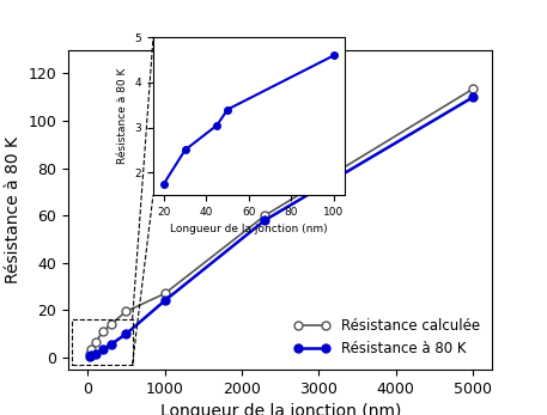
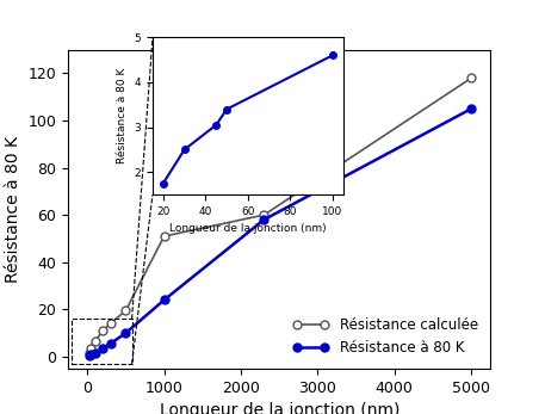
Résistance calculée/1000: 27 -> 51
Résistance à 80 K/5000: 110 -> 105
Résistance calculée/5000: 114 -> 118
